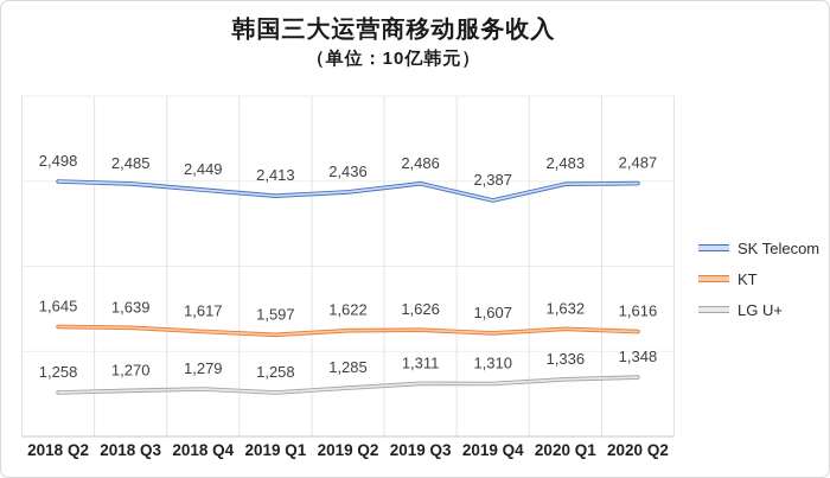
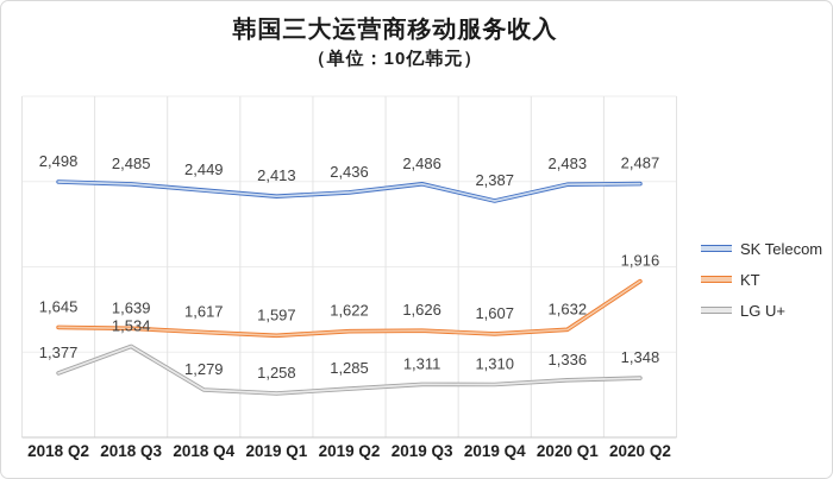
LG U+/2018 Q2: 1,258 -> 1,377
LG U+/2018 Q3: 1,270 -> 1,534
KT/2020 Q2: 1,616 -> 1,916
